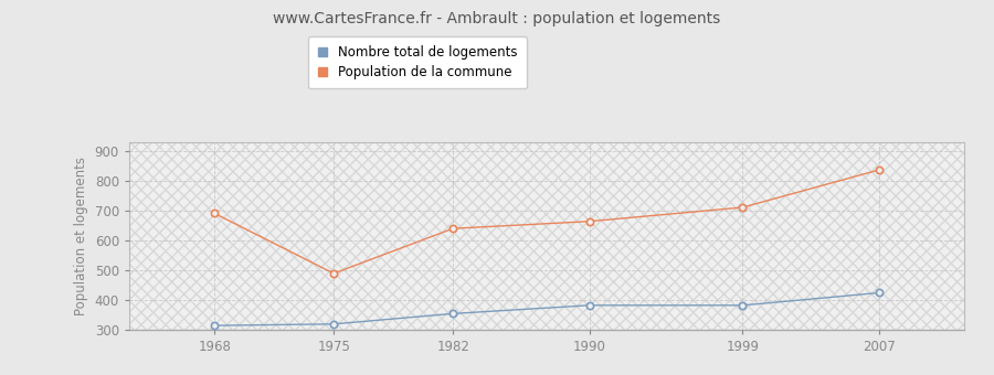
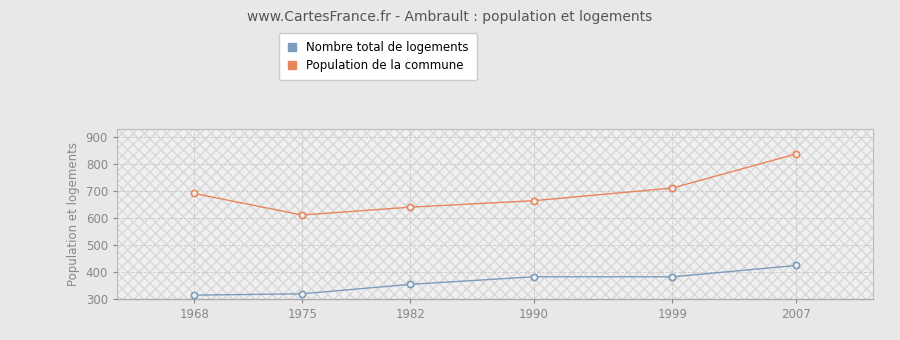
Population de la commune/1975: 490 -> 612
